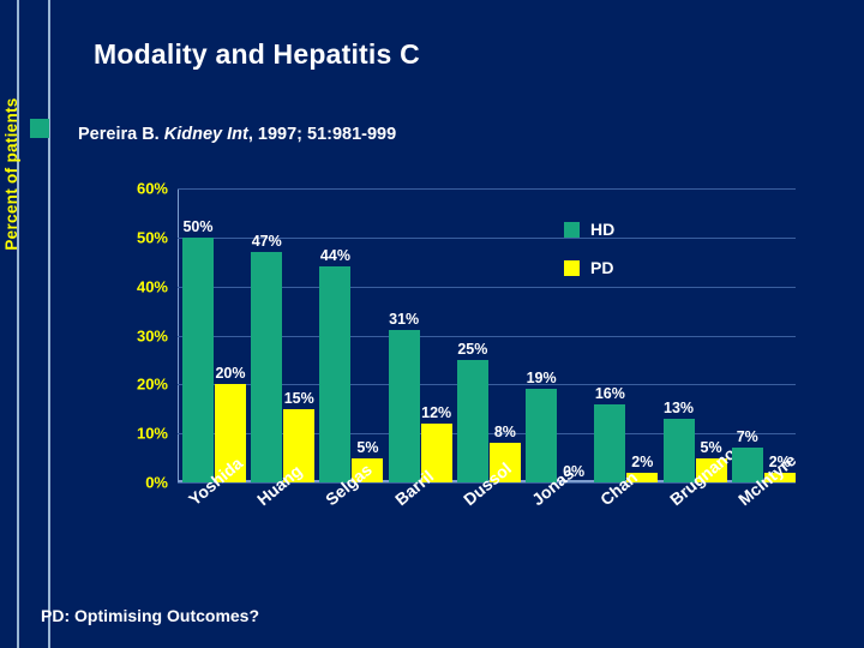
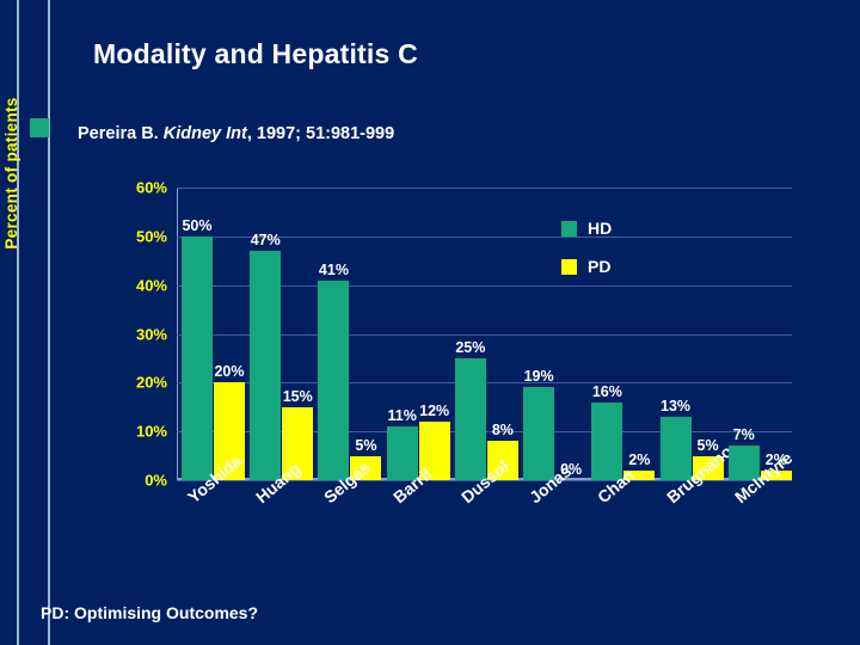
HD/Selgas: 44% -> 41%
HD/Barril: 31% -> 11%
